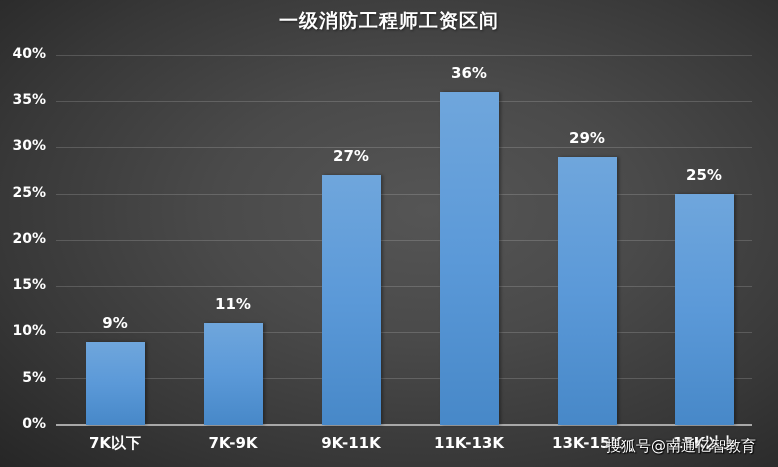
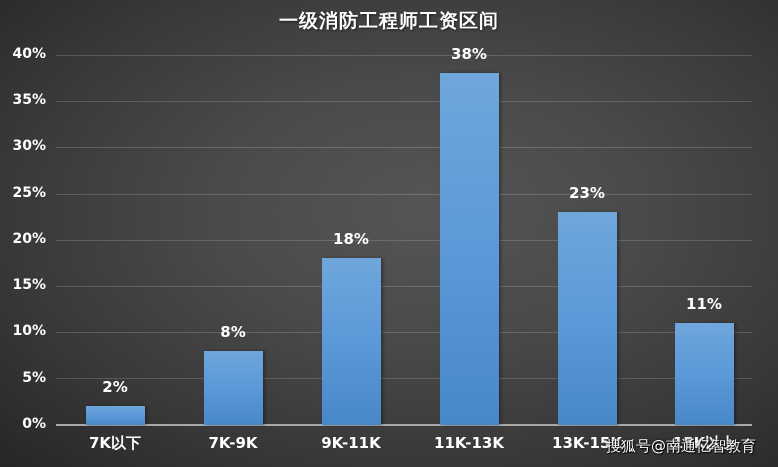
7K以下: 9% -> 2%
7K-9K: 11% -> 8%
9K-11K: 27% -> 18%
11K-13K: 36% -> 38%
13K-15K: 29% -> 23%
15K以上: 25% -> 11%
